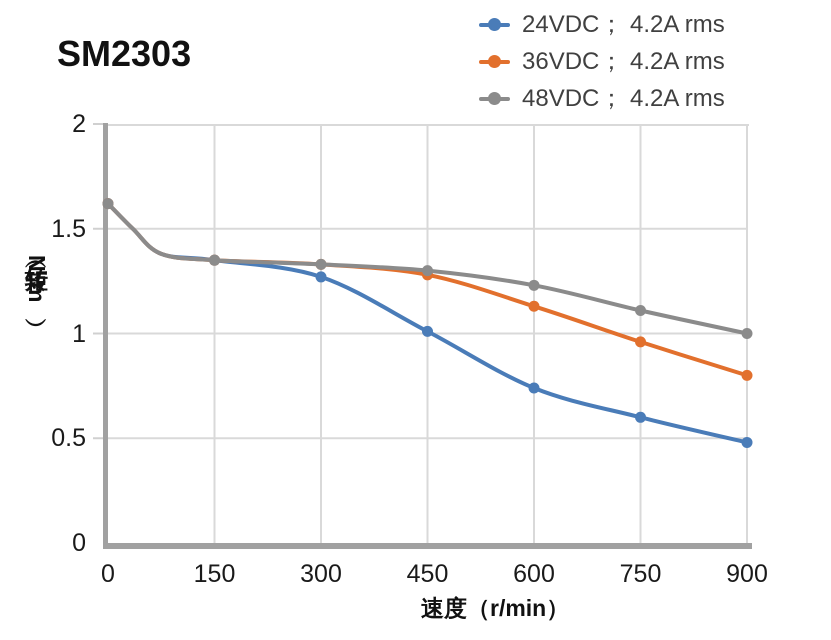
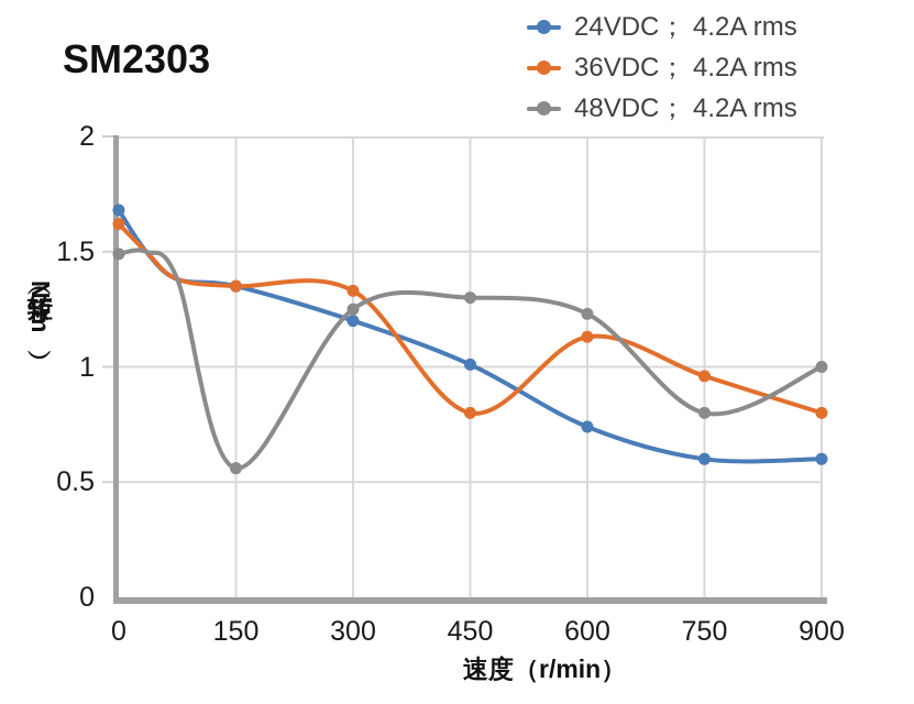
24VDC； 4.2A rms/0: 1.62 -> 1.68
48VDC； 4.2A rms/0: 1.62 -> 1.49
48VDC； 4.2A rms/150: 1.35 -> 0.56
24VDC； 4.2A rms/300: 1.27 -> 1.20
48VDC； 4.2A rms/300: 1.33 -> 1.25
36VDC； 4.2A rms/450: 1.28 -> 0.80
48VDC； 4.2A rms/750: 1.11 -> 0.80
24VDC； 4.2A rms/900: 0.48 -> 0.60
